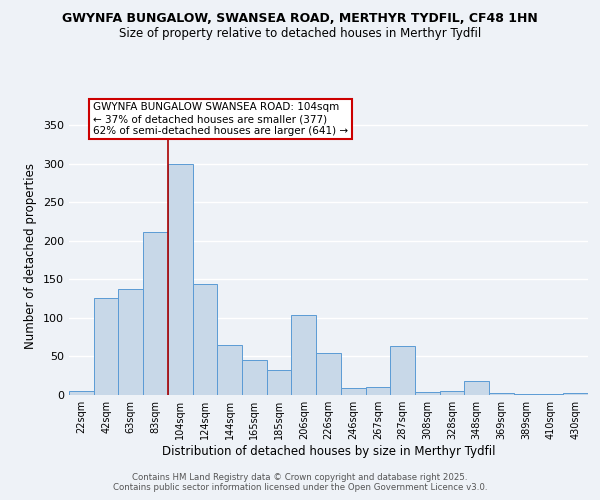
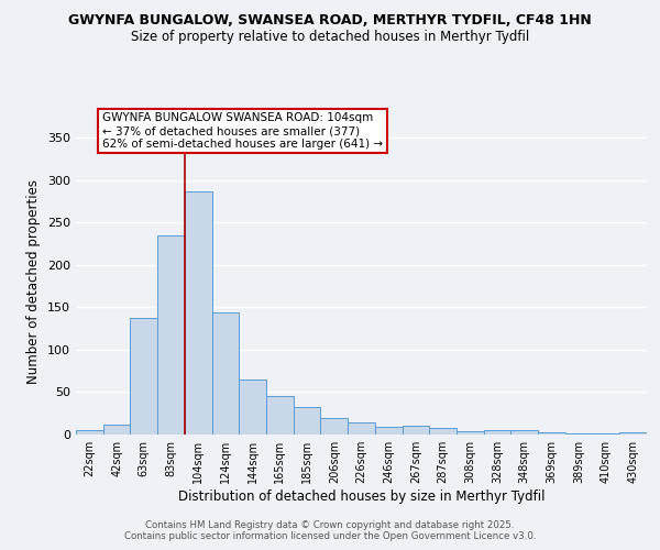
42sqm: 126 -> 12
83sqm: 212 -> 235
104sqm: 300 -> 287
206sqm: 104 -> 19
226sqm: 54 -> 14
287sqm: 64 -> 8
348sqm: 18 -> 5
